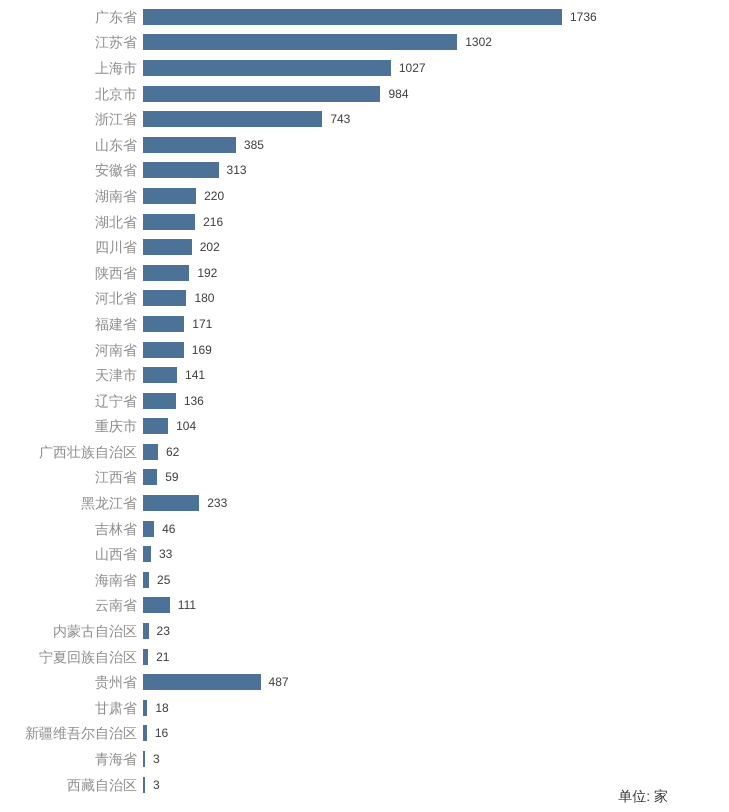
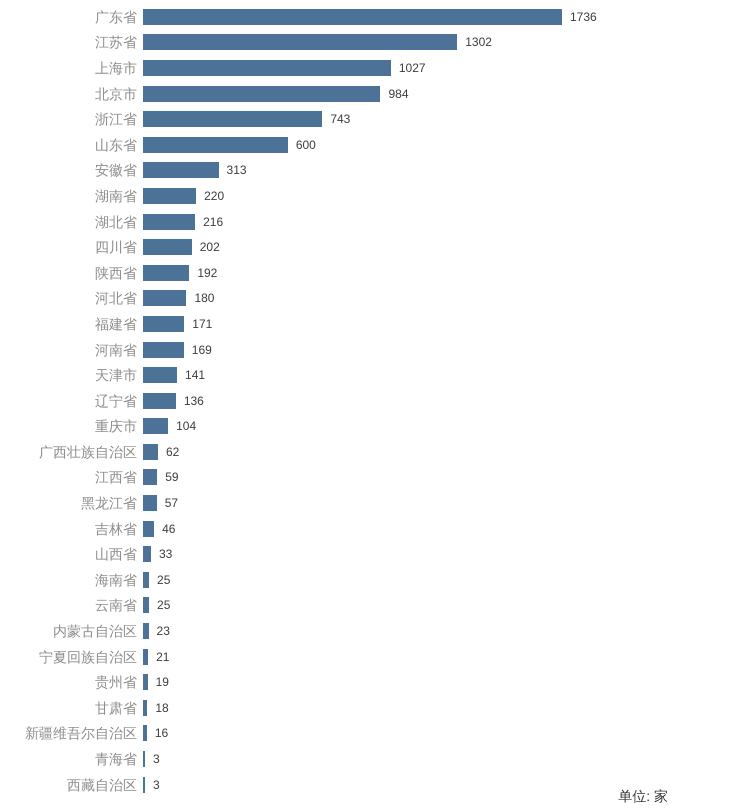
山东省: 385 -> 600
黑龙江省: 233 -> 57
云南省: 111 -> 25
贵州省: 487 -> 19
